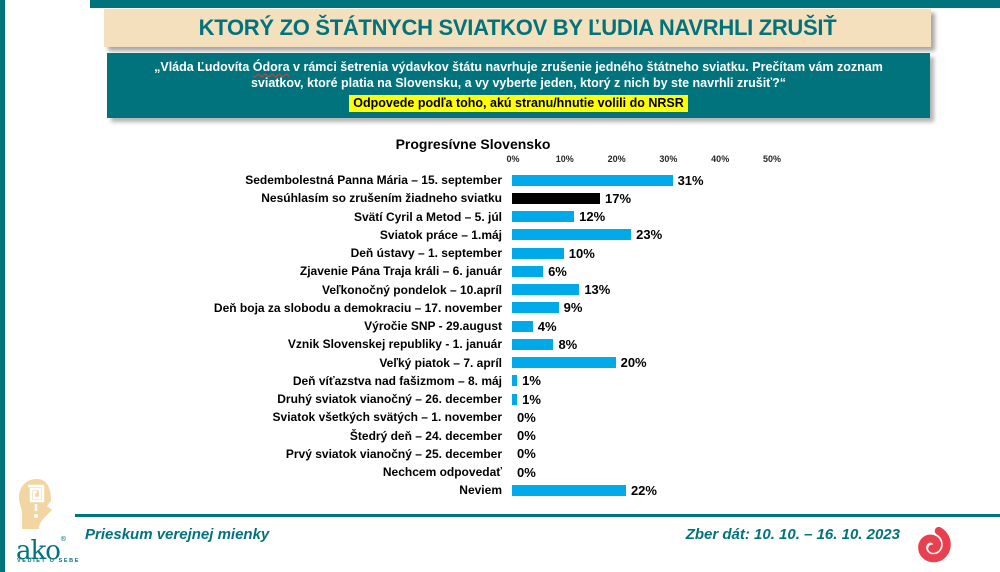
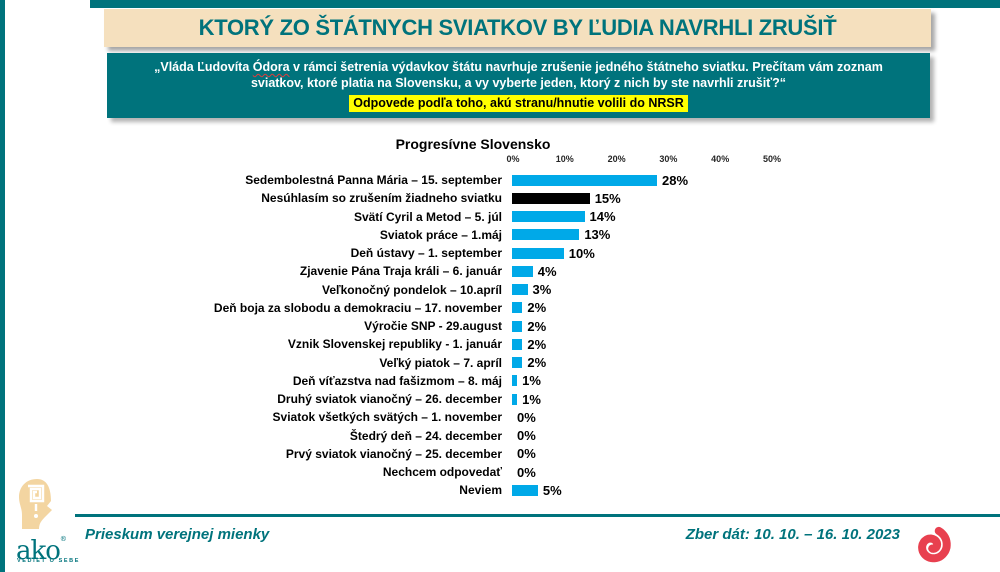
Sedembolestná Panna Mária – 15. september: 31% -> 28%
Nesúhlasím so zrušením žiadneho sviatku: 17% -> 15%
Svätí Cyril a Metod – 5. júl: 12% -> 14%
Sviatok práce – 1.máj: 23% -> 13%
Zjavenie Pána Traja králi – 6. január: 6% -> 4%
Veľkonočný pondelok – 10.apríl: 13% -> 3%
Deň boja za slobodu a demokraciu – 17. november: 9% -> 2%
Výročie SNP - 29.august: 4% -> 2%
Vznik Slovenskej republiky - 1. január: 8% -> 2%
Veľký piatok – 7. apríl: 20% -> 2%
Neviem: 22% -> 5%
